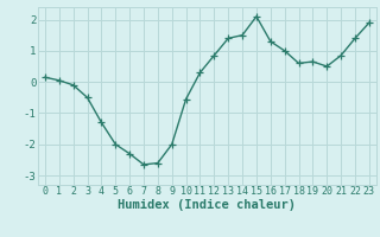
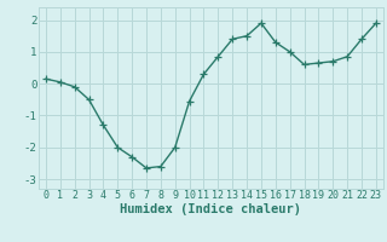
15: 2.10 -> 1.90
20: 0.50 -> 0.70
